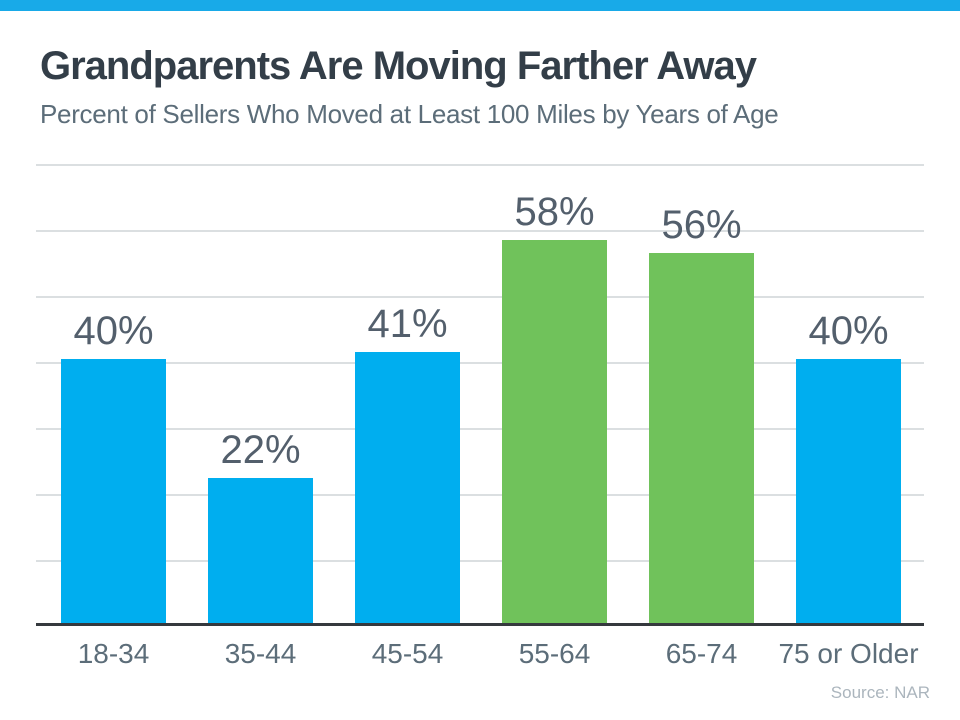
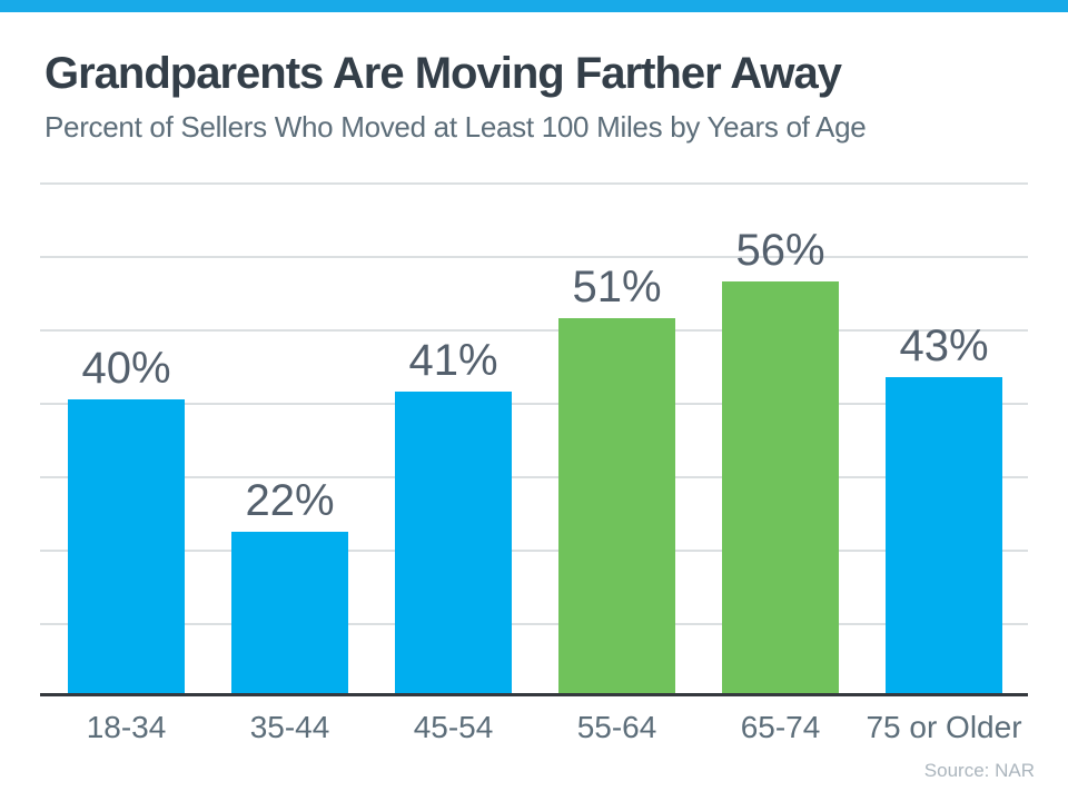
55-64: 58% -> 51%
75 or Older: 40% -> 43%
